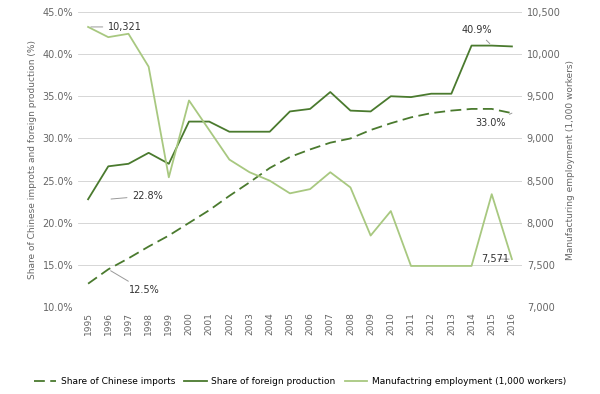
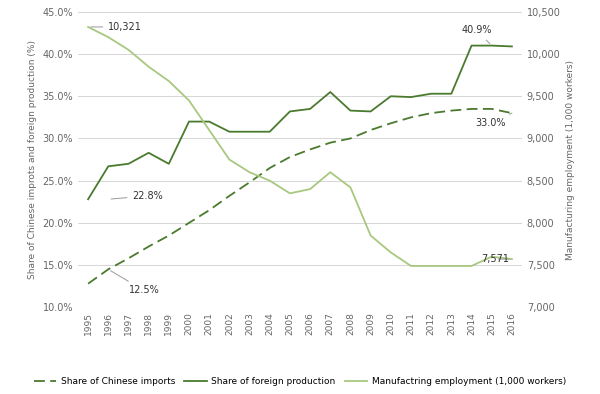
Manufactring employment (1,000 workers)/1997: 10,240 -> 10,050
Manufactring employment (1,000 workers)/1999: 8,540 -> 9,680
Manufactring employment (1,000 workers)/2010: 8,140 -> 7,650
Manufactring employment (1,000 workers)/2015: 8,340 -> 7,600
